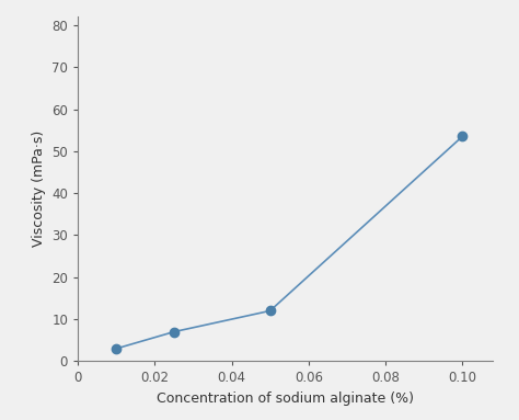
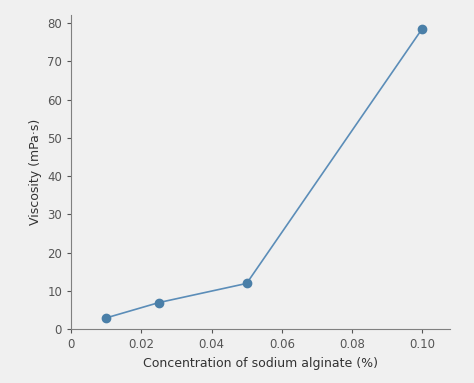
0.10: 53.5 -> 78.5
